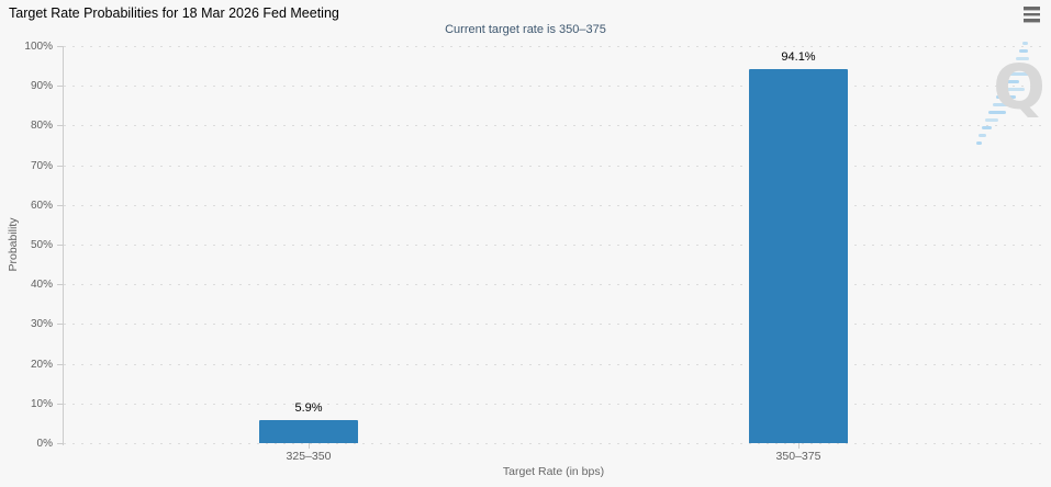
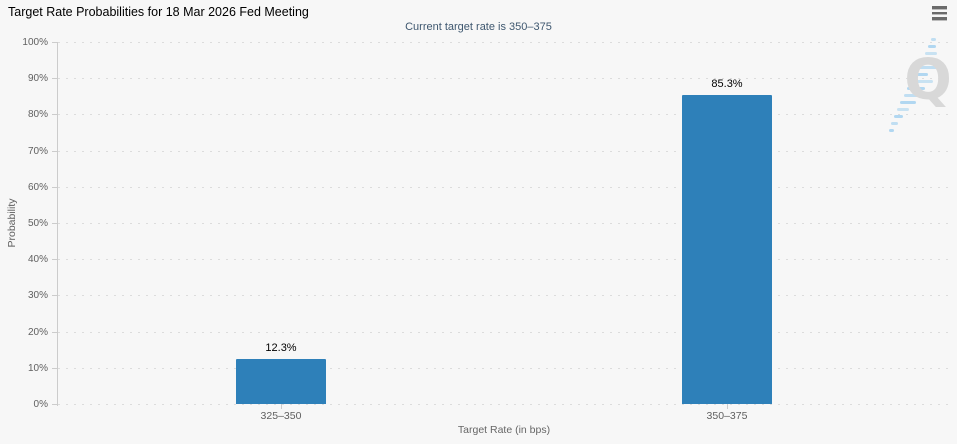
325–350: 5.9% -> 12.3%
350–375: 94.1% -> 85.3%
